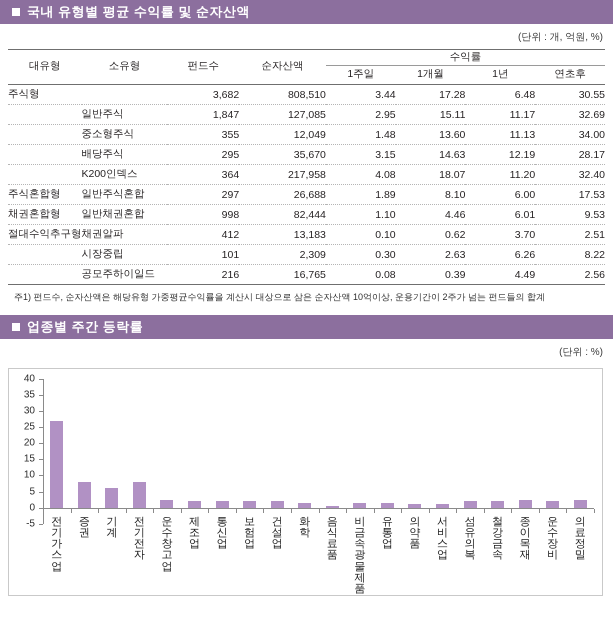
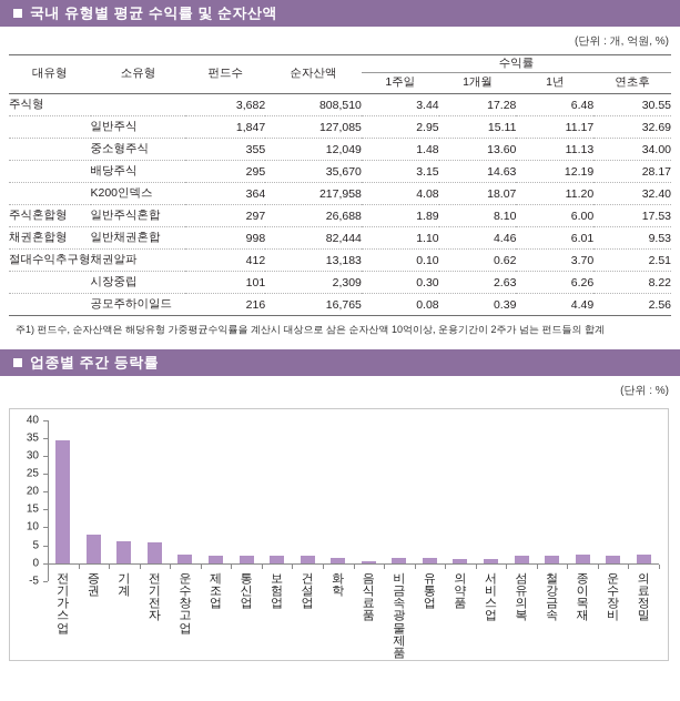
전기가스업: 27 -> 34
전기전자: 8 -> 6
